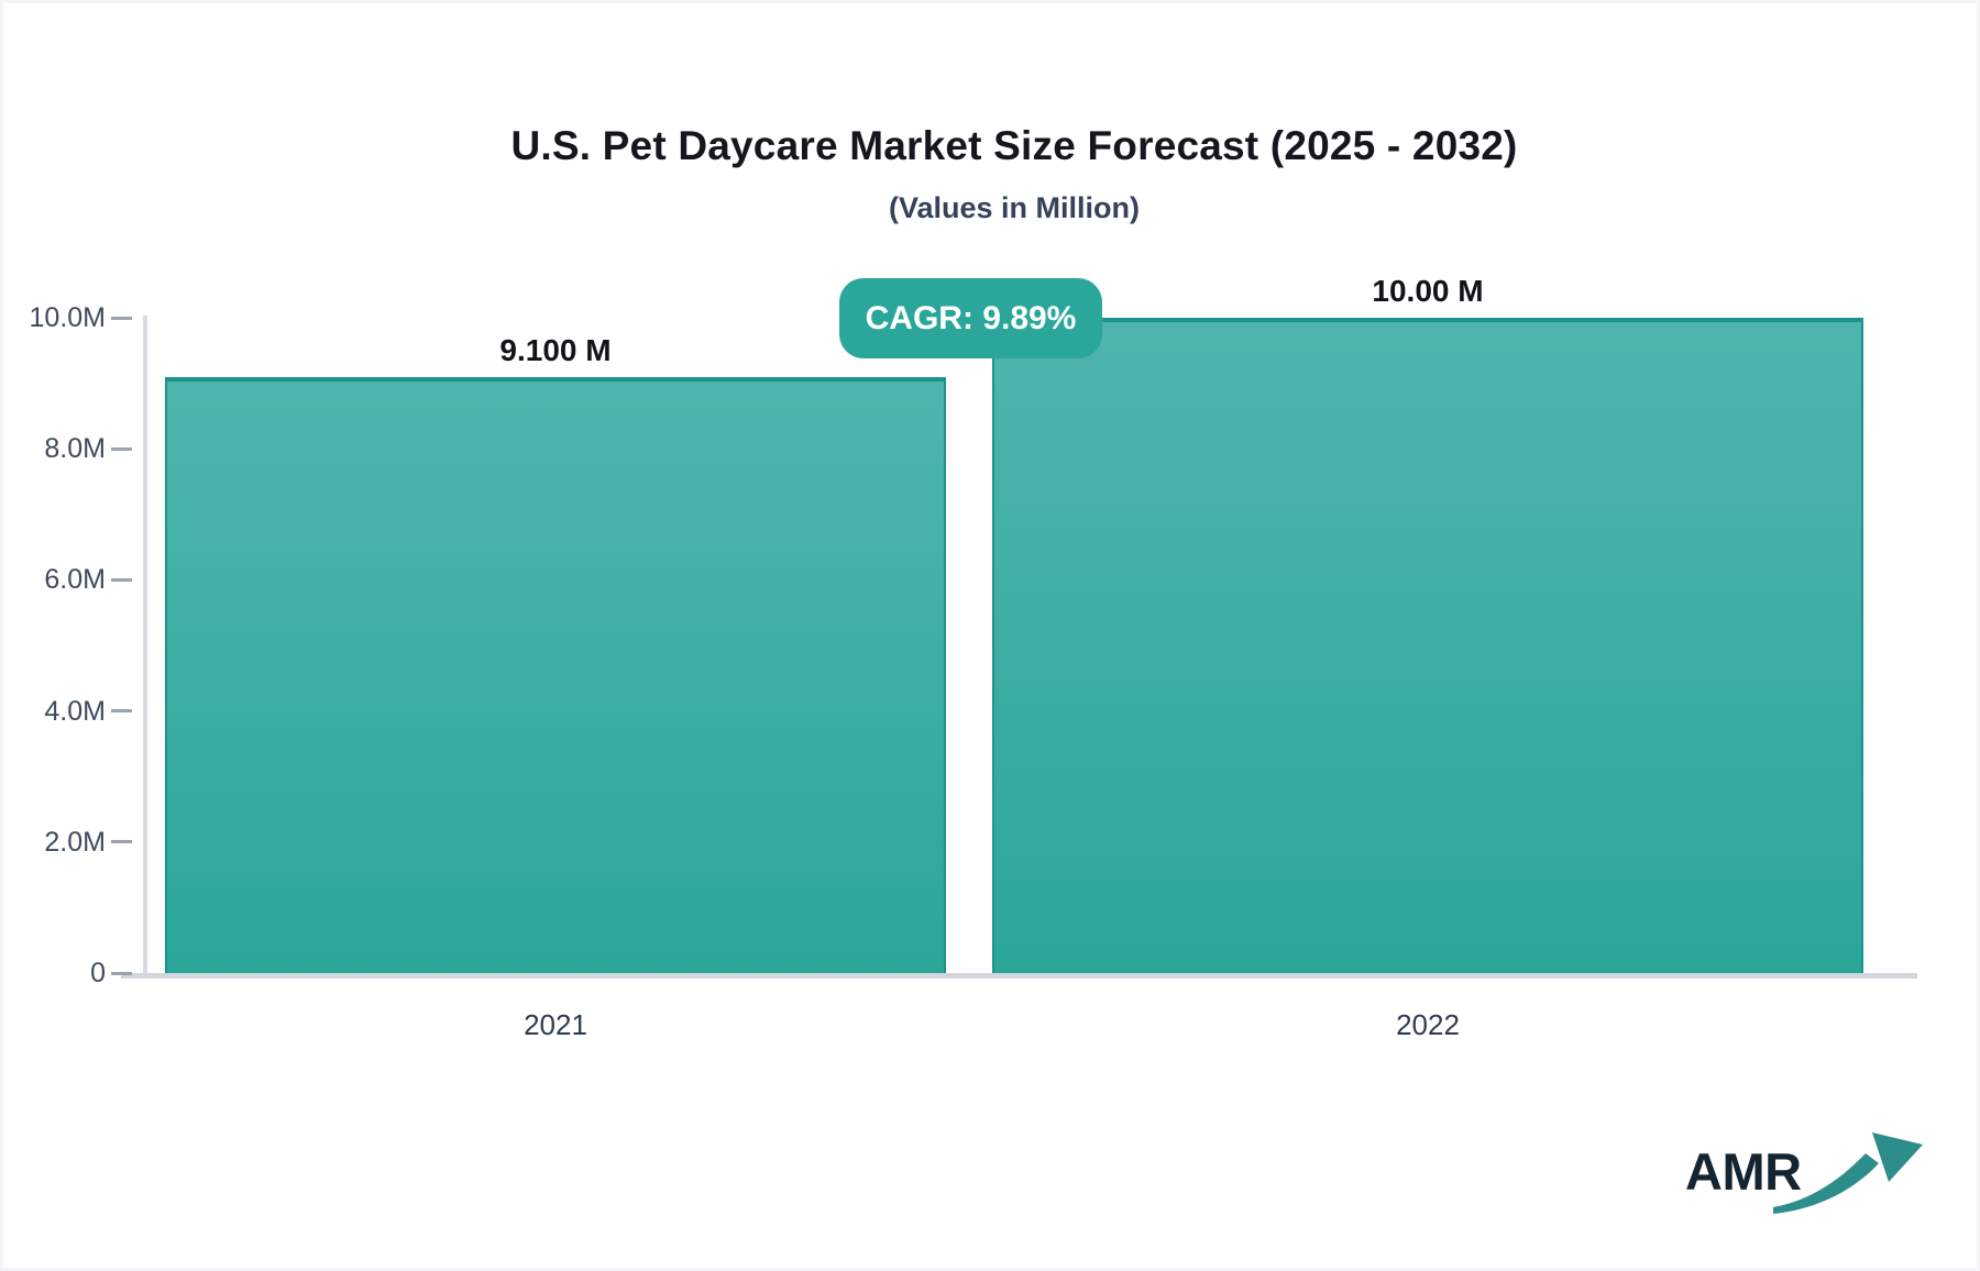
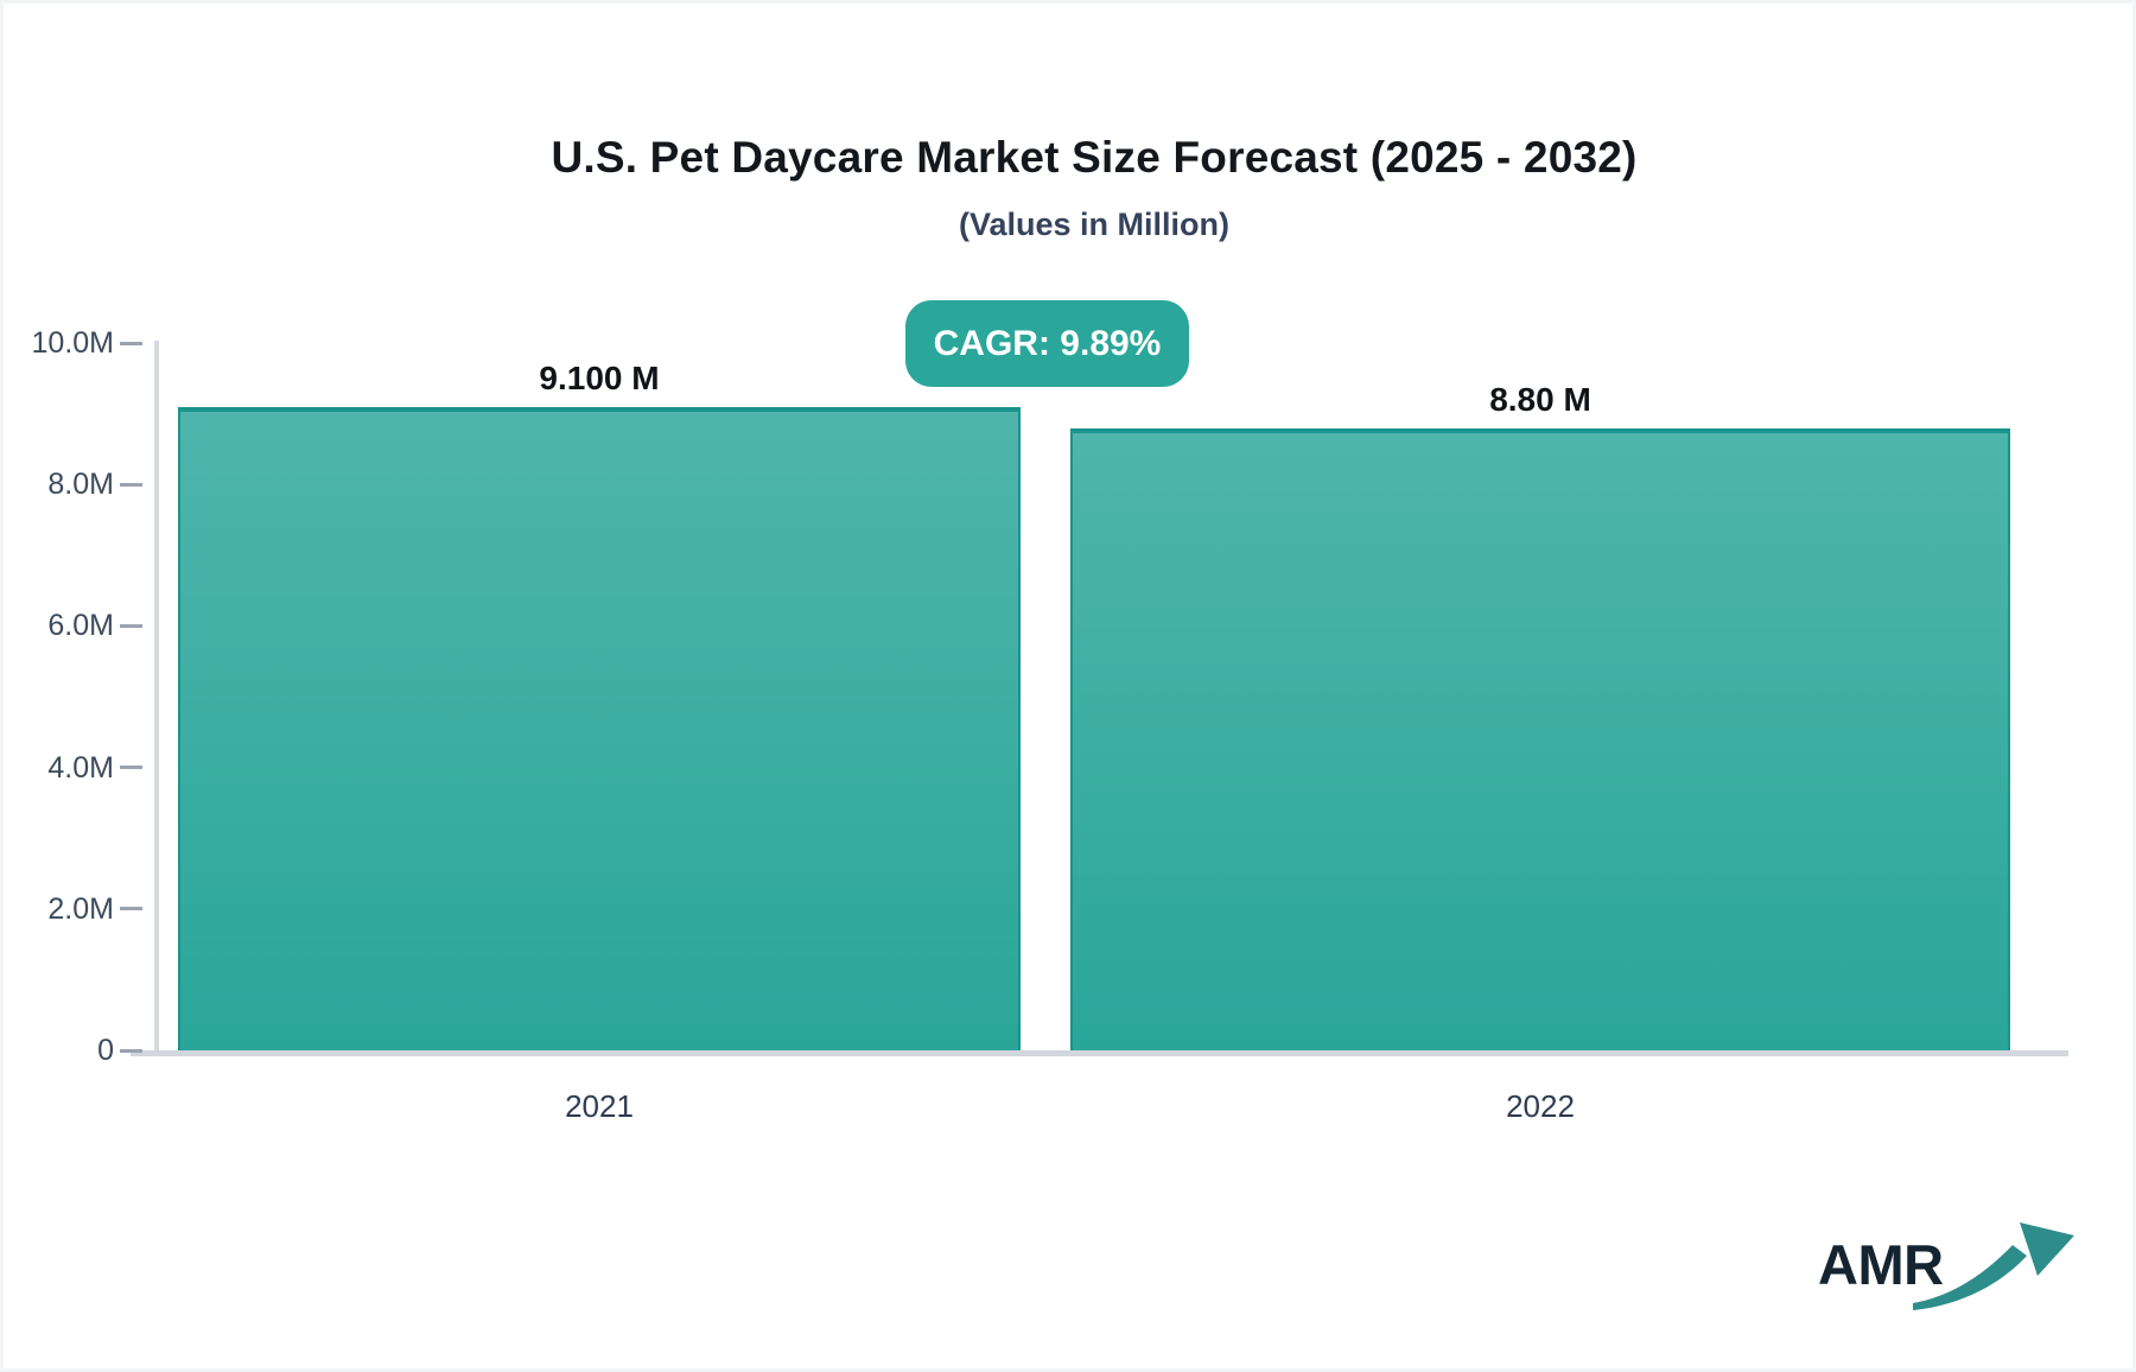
2022: 10.00 -> 8.80
